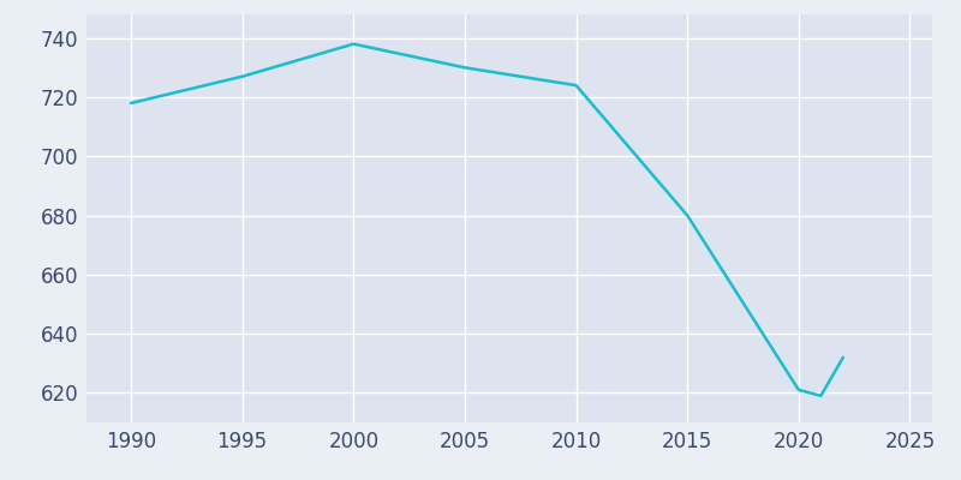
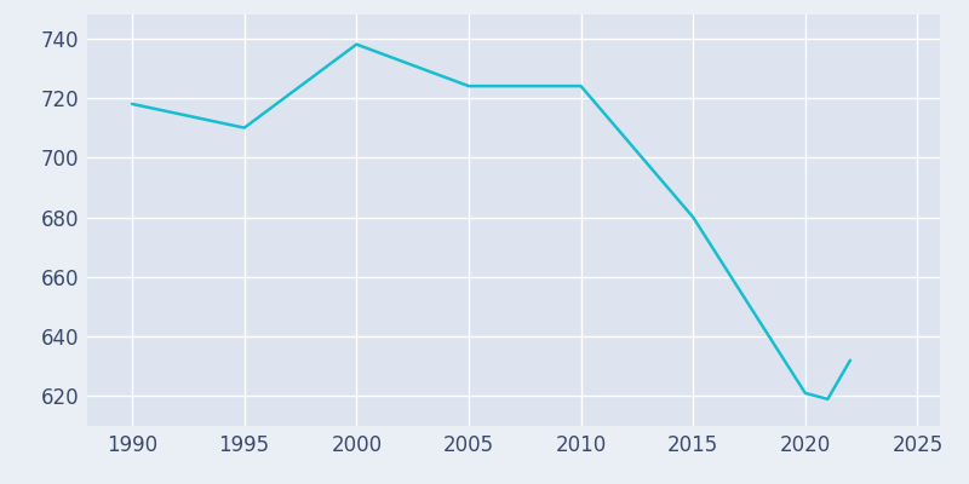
1995: 727 -> 710
2005: 730 -> 724
